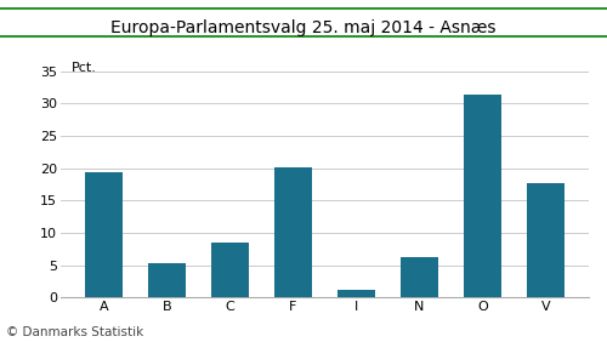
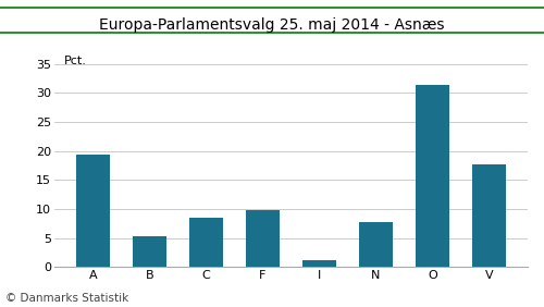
F: 20.2 -> 9.9
N: 6.2 -> 7.8
